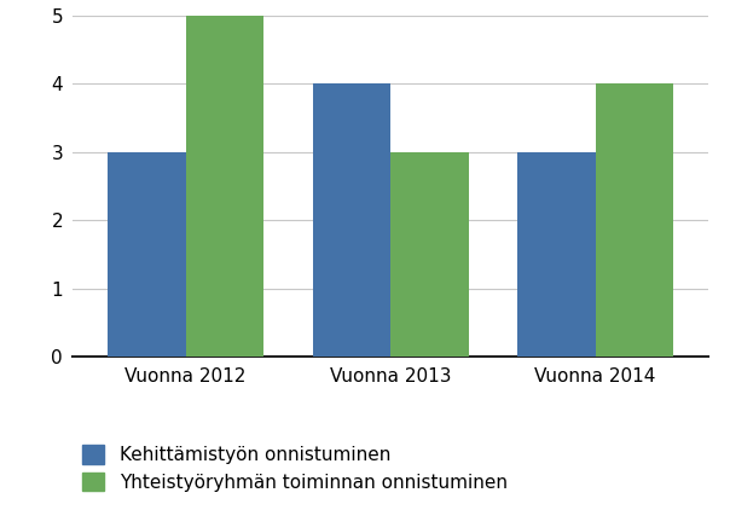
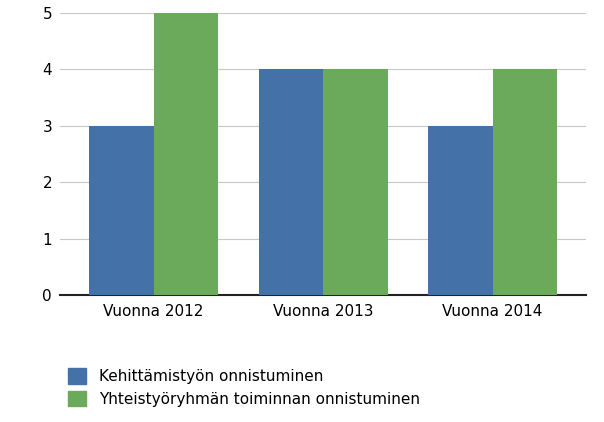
Yhteistyöryhmän toiminnan onnistuminen/Vuonna 2013: 3 -> 4
